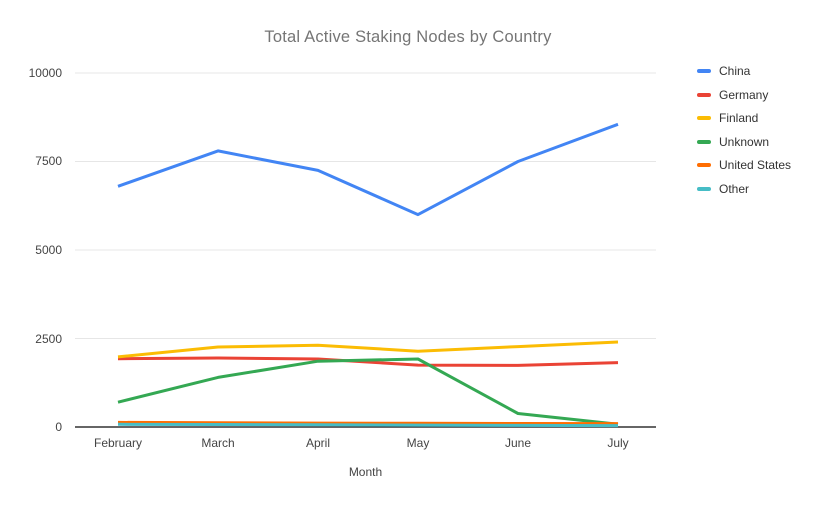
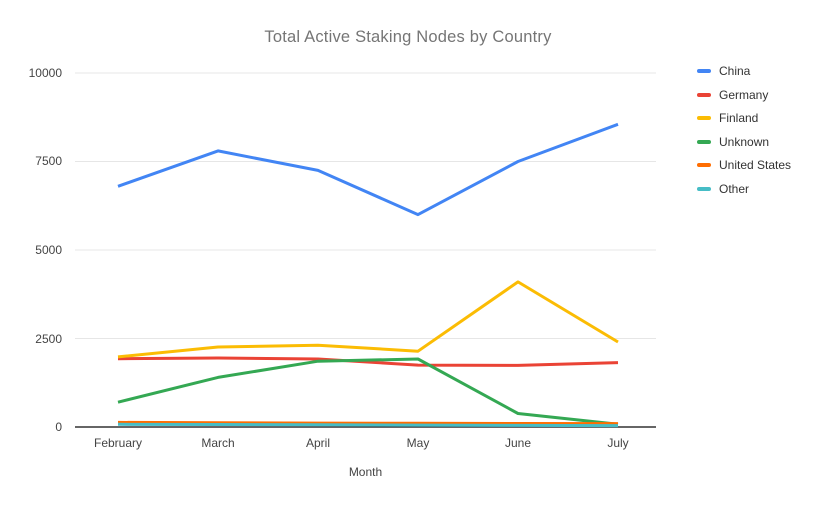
Finland/June: 2300 -> 4100
